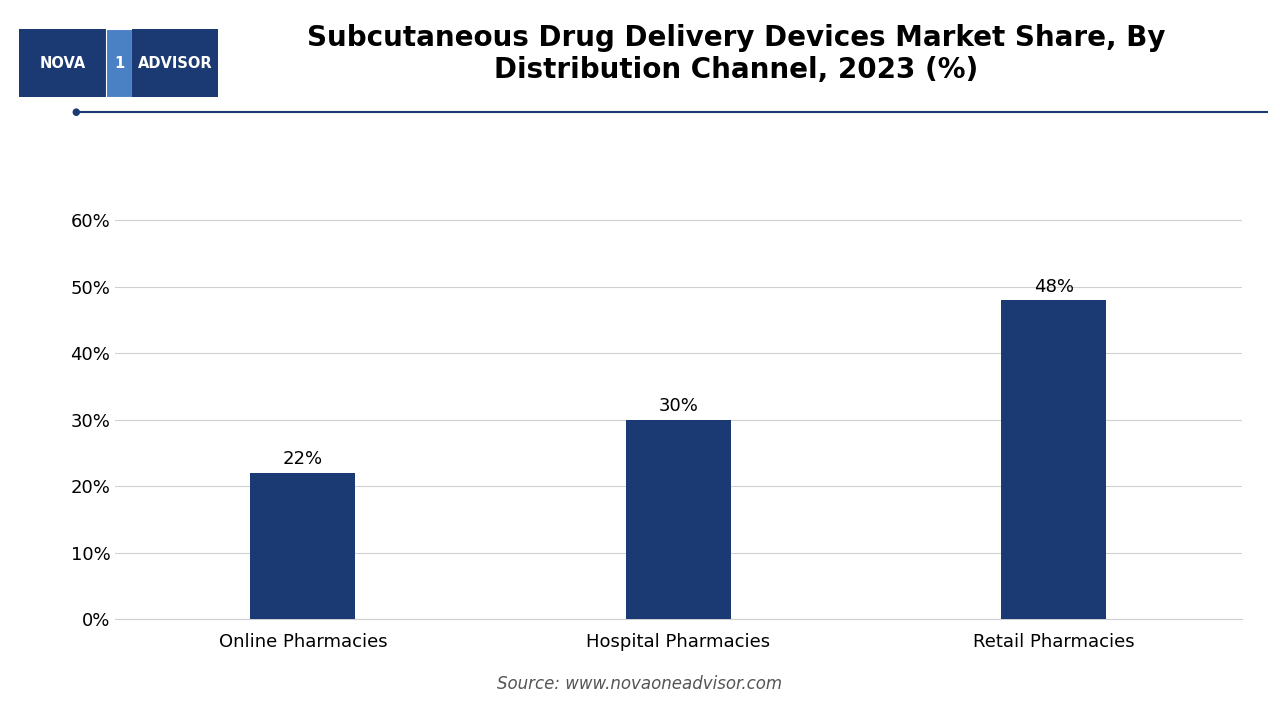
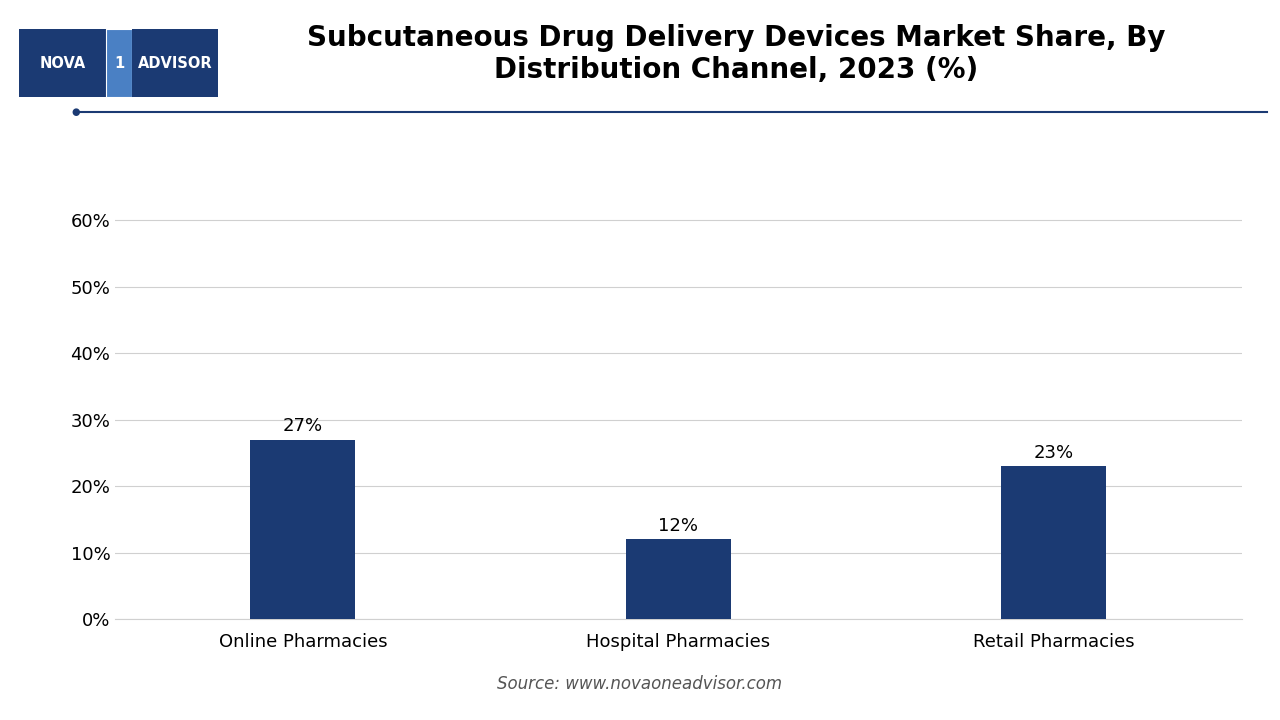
Online Pharmacies: 22% -> 27%
Hospital Pharmacies: 30% -> 12%
Retail Pharmacies: 48% -> 23%
